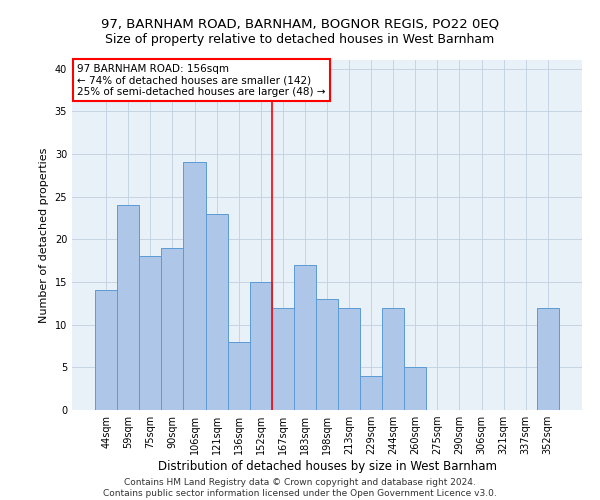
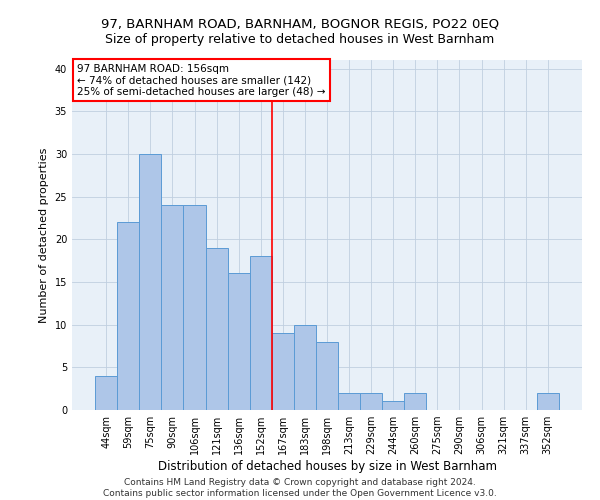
44sqm: 14 -> 4
59sqm: 24 -> 22
75sqm: 18 -> 30
90sqm: 19 -> 24
106sqm: 29 -> 24
121sqm: 23 -> 19
136sqm: 8 -> 16
152sqm: 15 -> 18
167sqm: 12 -> 9
183sqm: 17 -> 10
198sqm: 13 -> 8
213sqm: 12 -> 2
229sqm: 4 -> 2
244sqm: 12 -> 1
260sqm: 5 -> 2
352sqm: 12 -> 2
